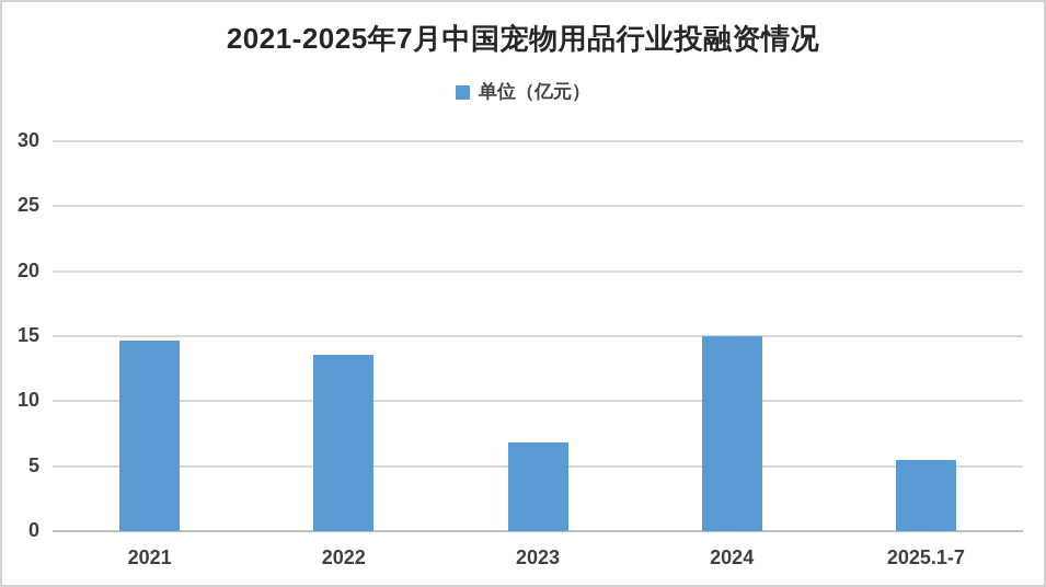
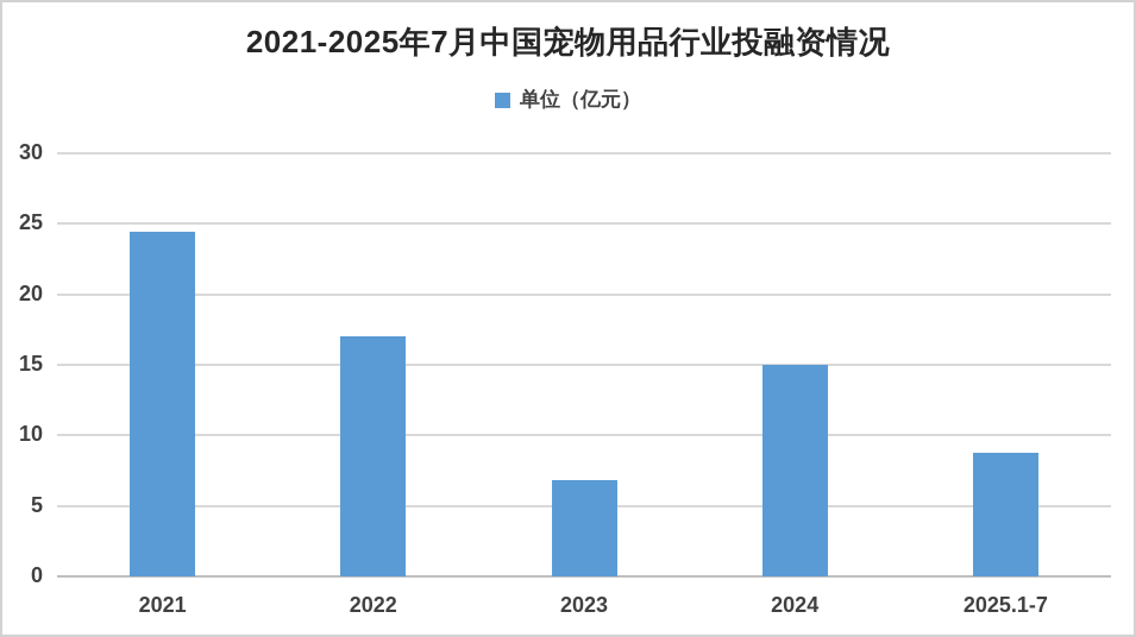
2021: 14.7 -> 24.4
2022: 13.6 -> 17.0
2025.1-7: 5.5 -> 8.8
